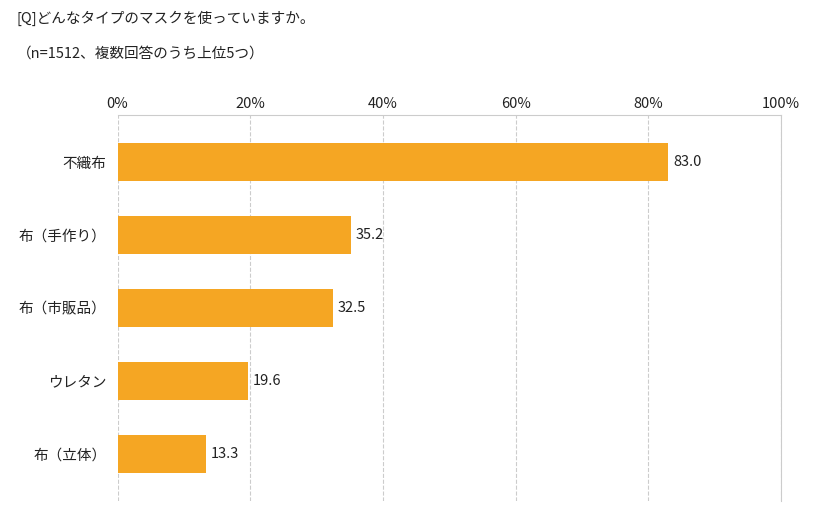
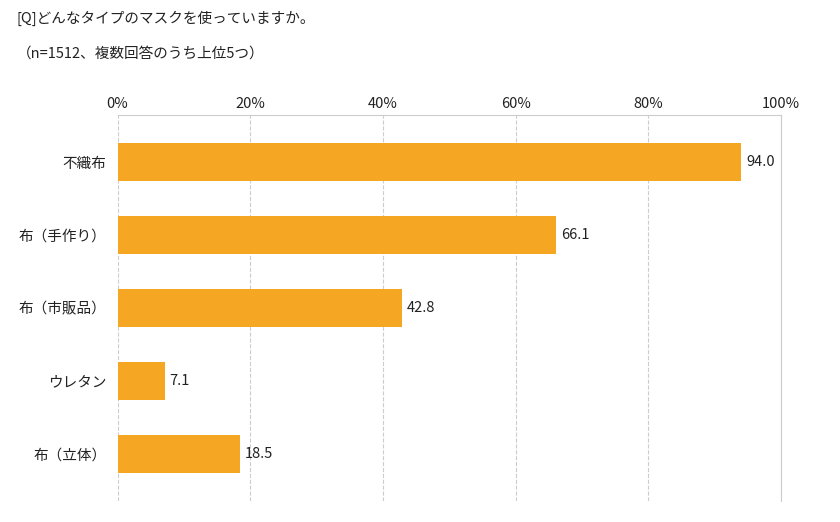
不織布: 83.0 -> 94.0
布（手作り）: 35.2 -> 66.1
布（市販品）: 32.5 -> 42.8
ウレタン: 19.6 -> 7.1
布（立体）: 13.3 -> 18.5
